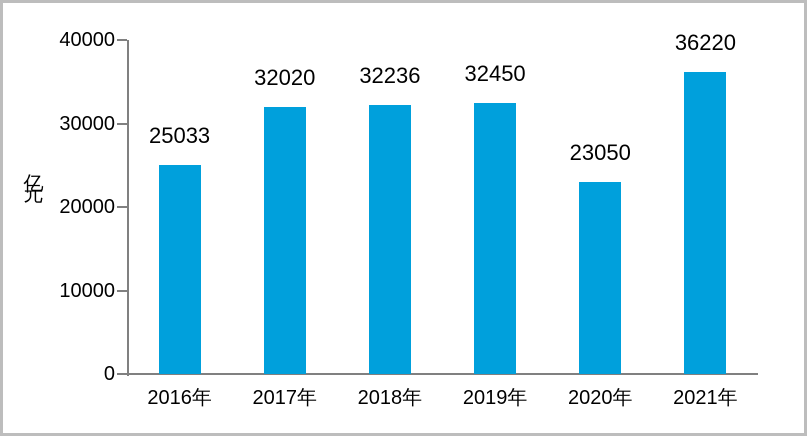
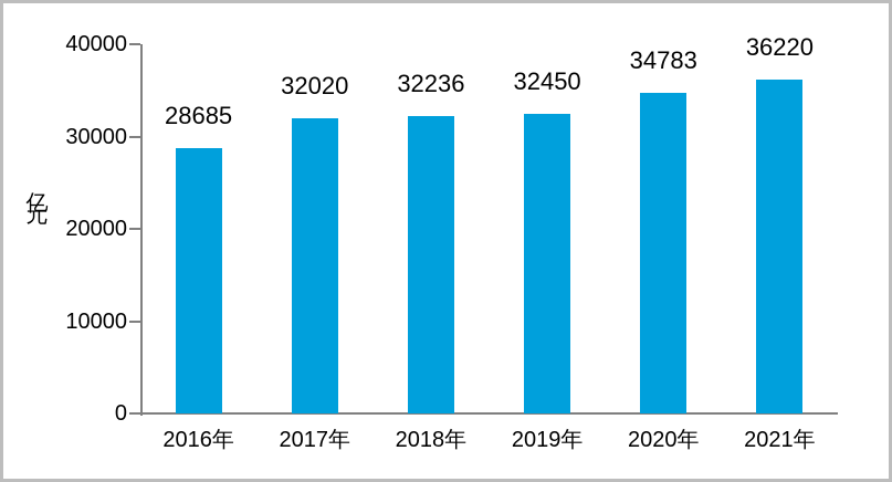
2016年: 25033 -> 28685
2020年: 23050 -> 34783
